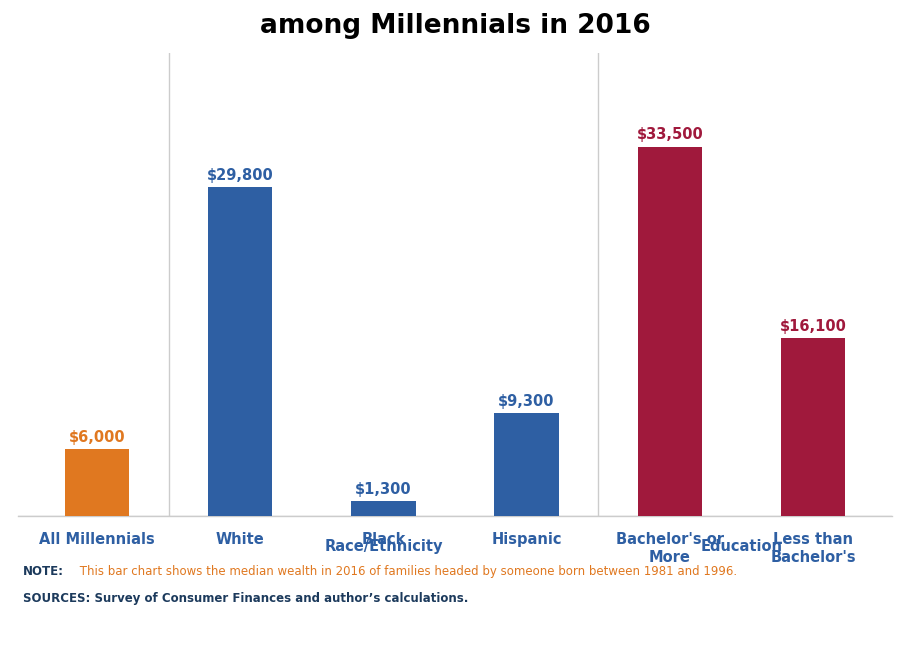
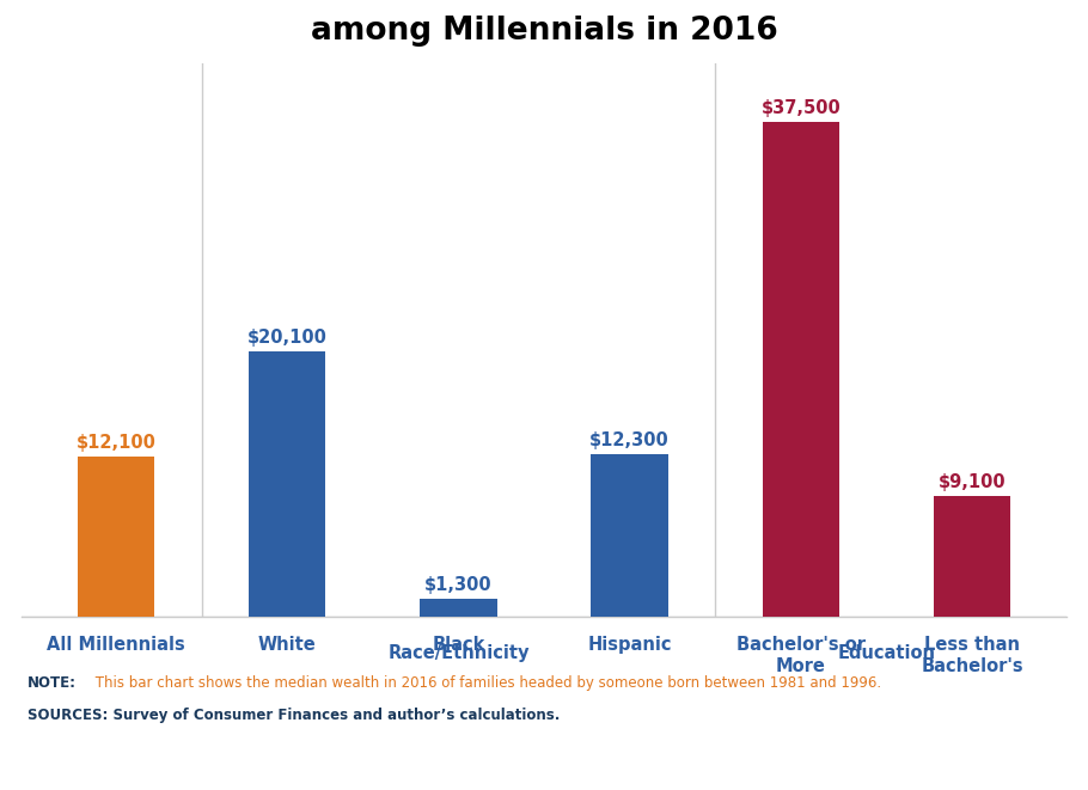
All Millennials: $6,000 -> $12,100
White: $29,800 -> $20,100
Hispanic: $9,300 -> $12,300
Bachelor's or More: $33,500 -> $37,500
Less than Bachelor's: $16,100 -> $9,100
